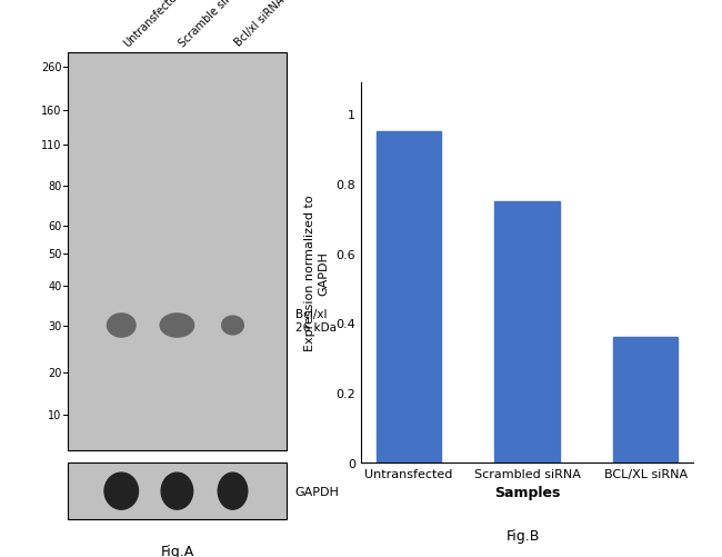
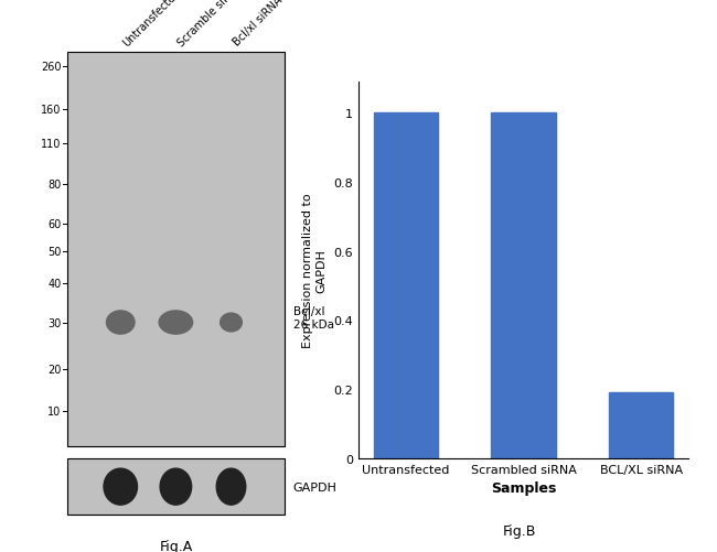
Untransfected: 0.95 -> 1.00
Scrambled siRNA: 0.75 -> 1.00
BCL/XL siRNA: 0.36 -> 0.19
